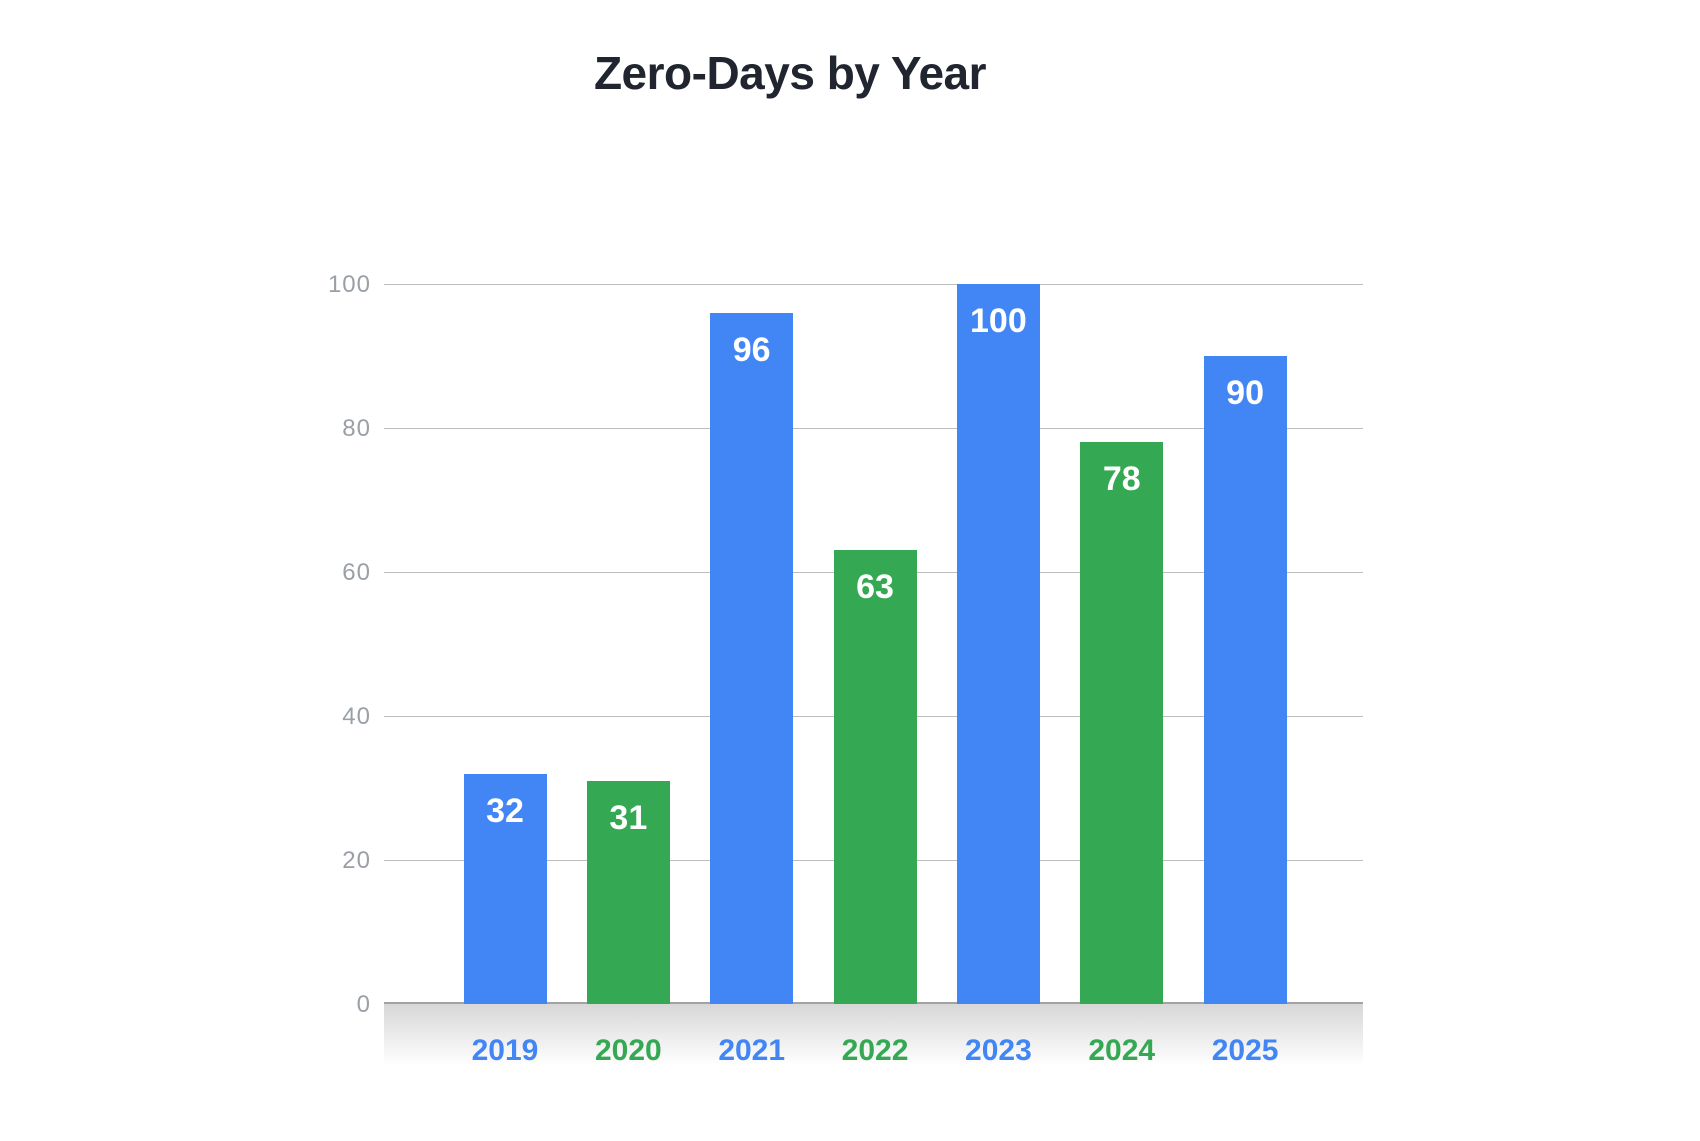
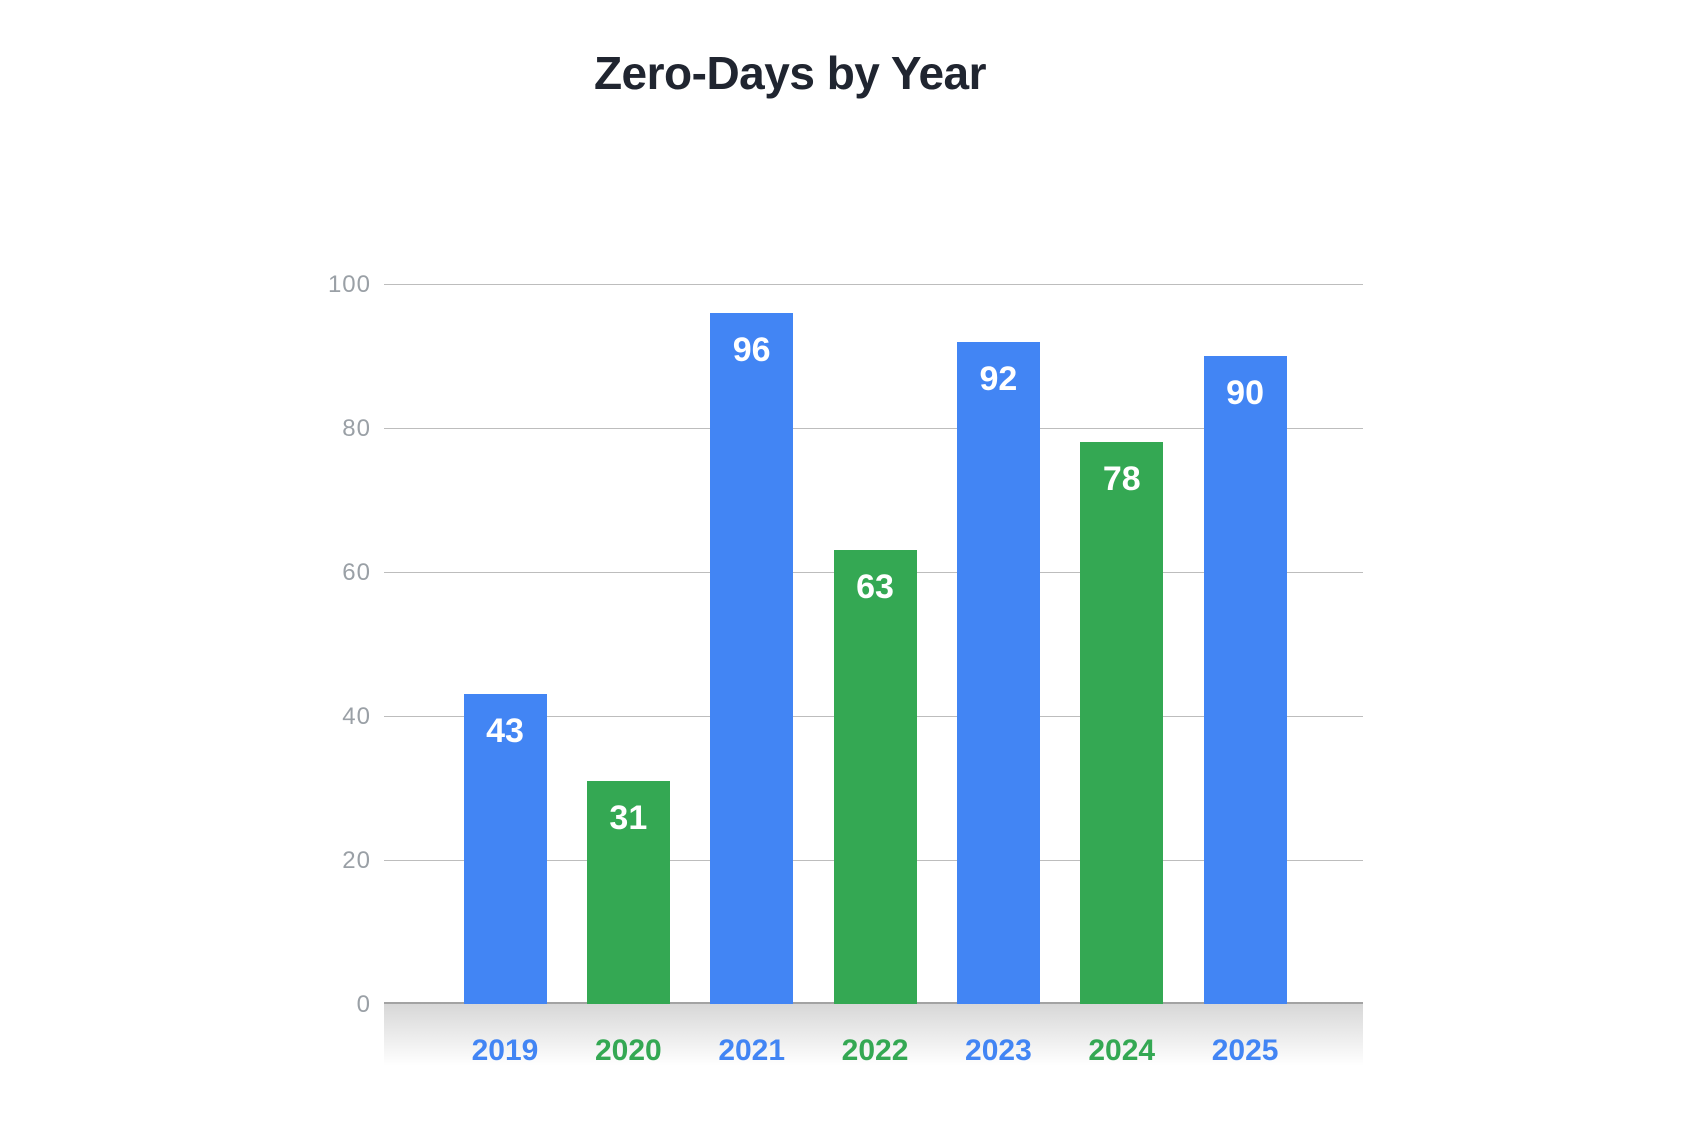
2019: 32 -> 43
2023: 100 -> 92
